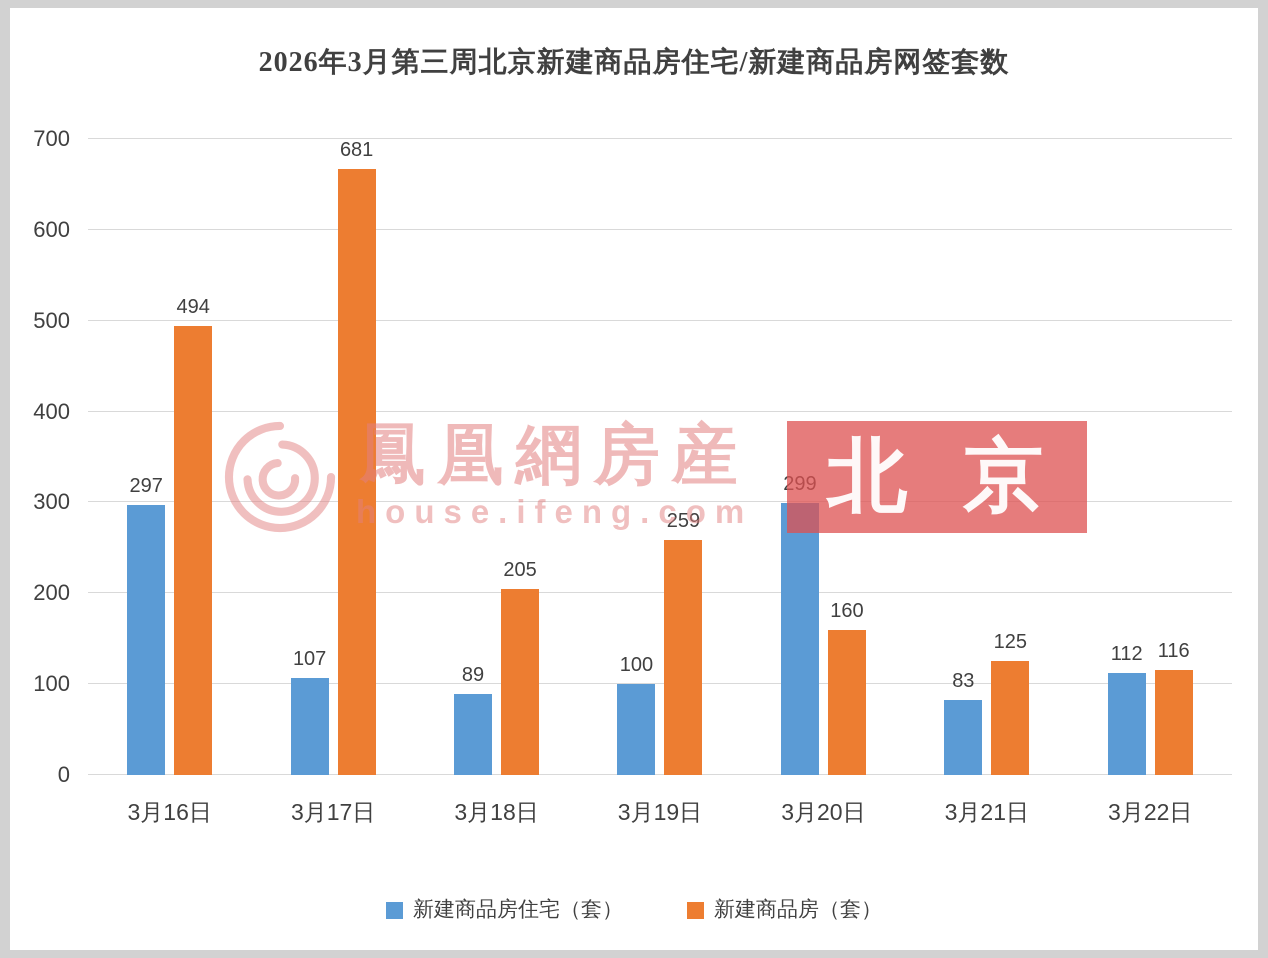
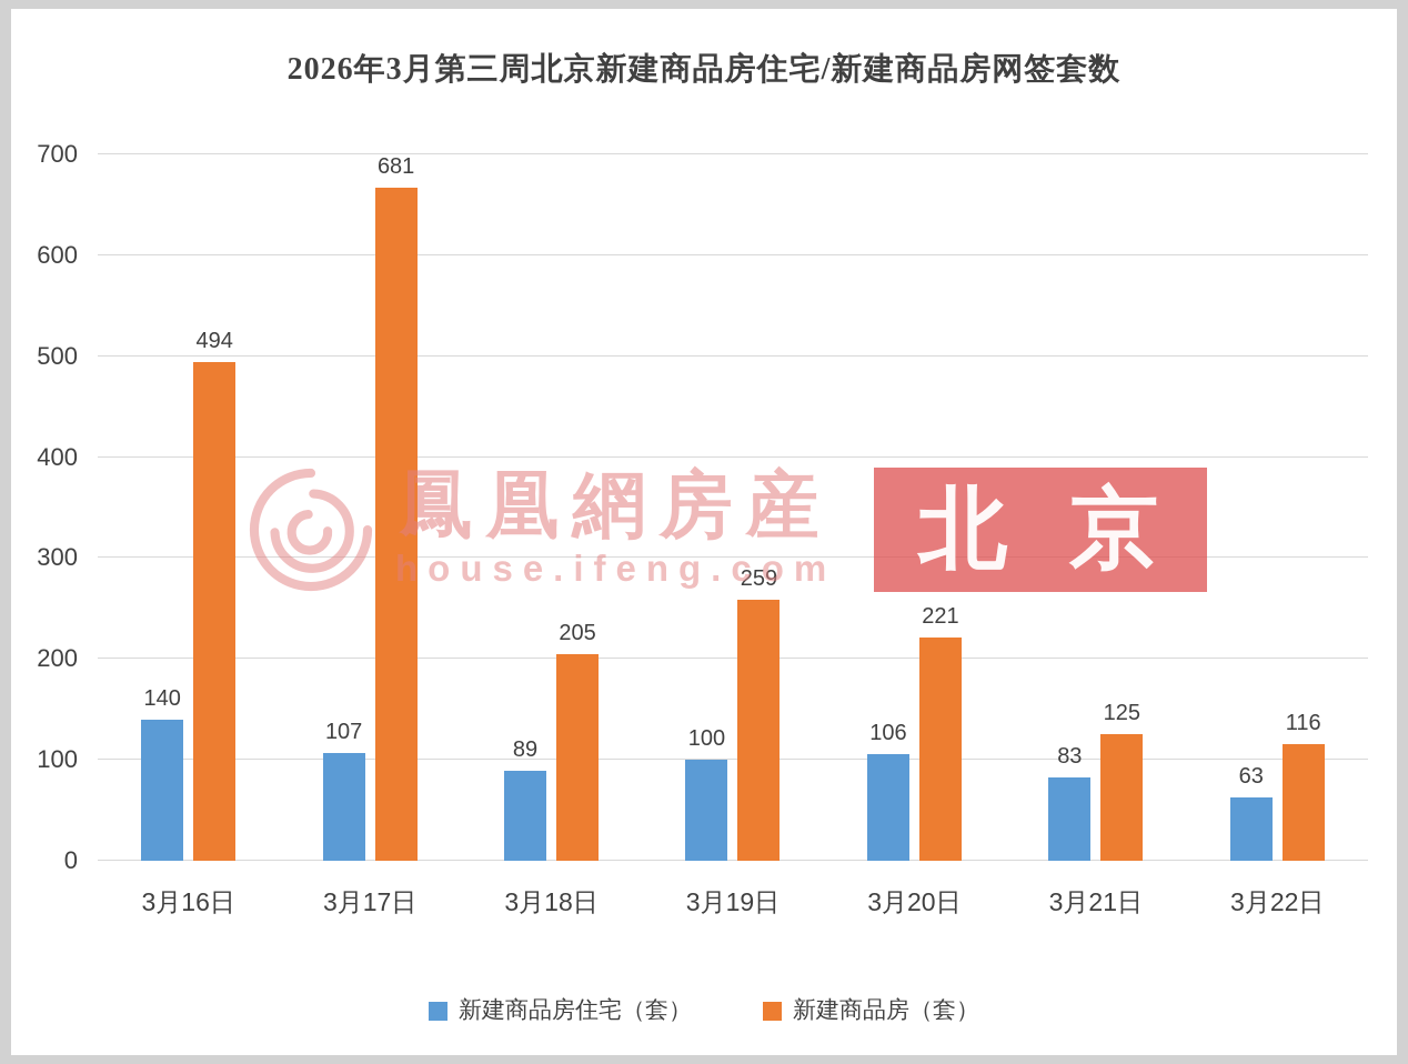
新建商品房住宅（套）/3月16日: 297 -> 140
新建商品房住宅（套）/3月20日: 299 -> 106
新建商品房（套）/3月20日: 160 -> 221
新建商品房住宅（套）/3月22日: 112 -> 63
